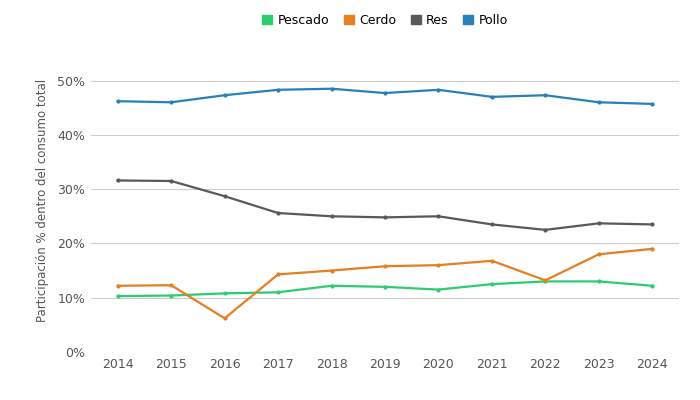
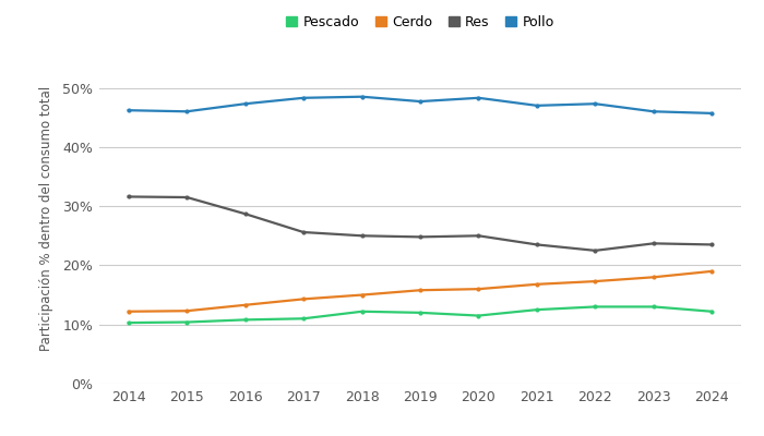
Cerdo/2016: 6.2% -> 13.3%
Cerdo/2022: 13.2% -> 17.3%
